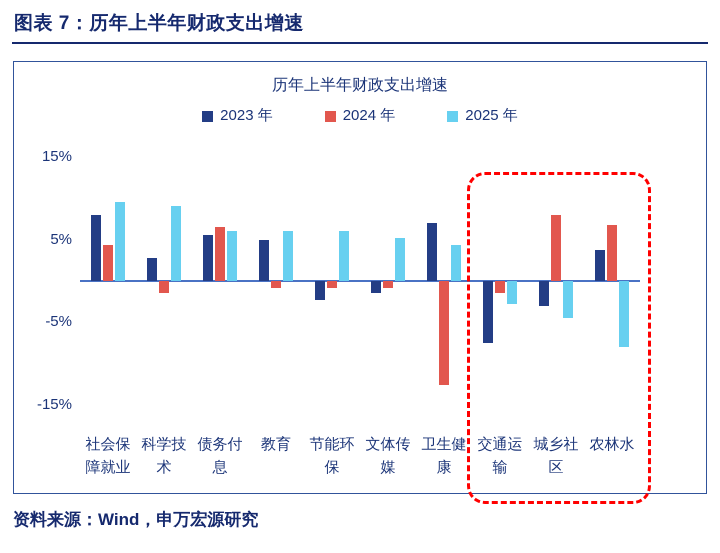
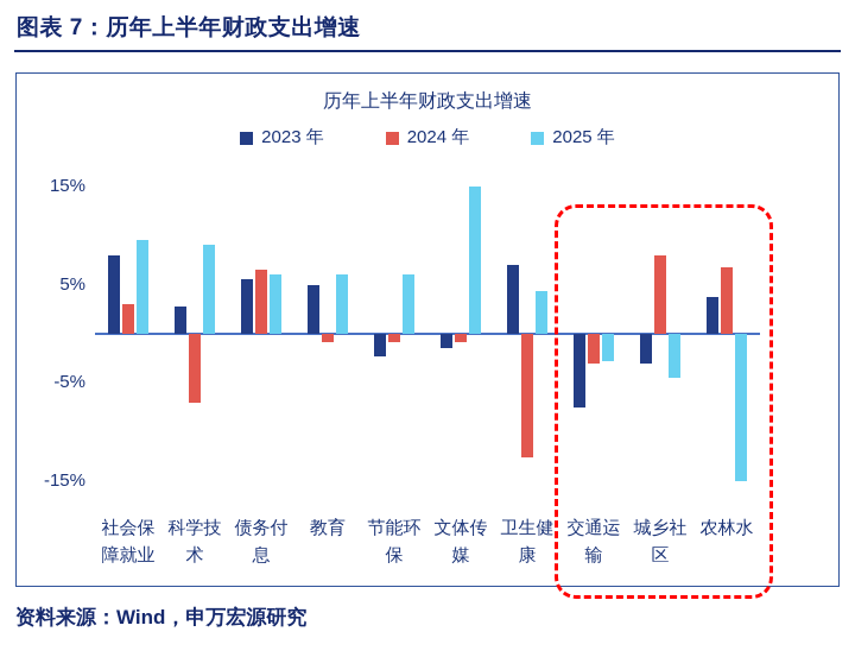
2024 年/社会保障就业: 4% -> 3%
2024 年/科学技术: -2% -> -7%
2025 年/文体传媒: 5% -> 15%
2024 年/交通运输: -2% -> -3%
2025 年/农林水: -8% -> -15%
